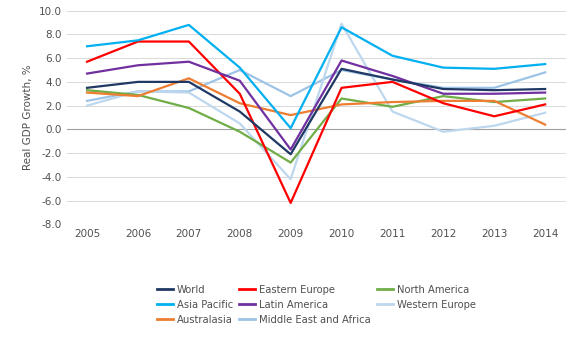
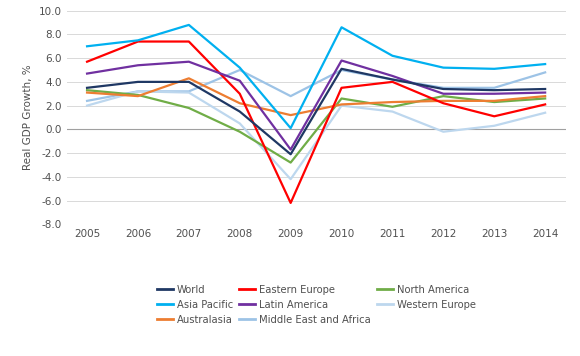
Western Europe/2010: 8.9 -> 2.0
Australasia/2014: 0.4 -> 2.8
